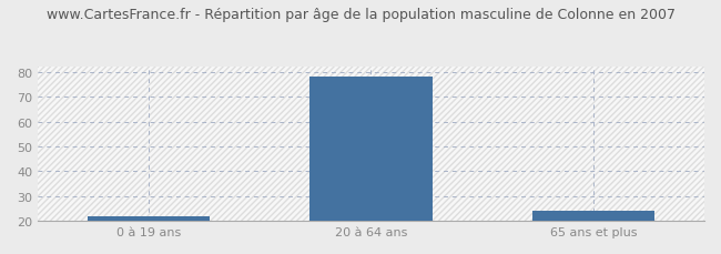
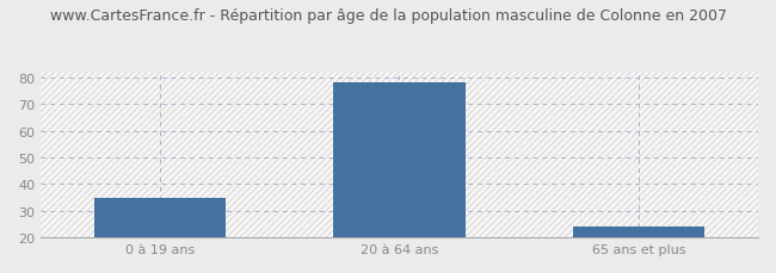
0 à 19 ans: 22 -> 35
